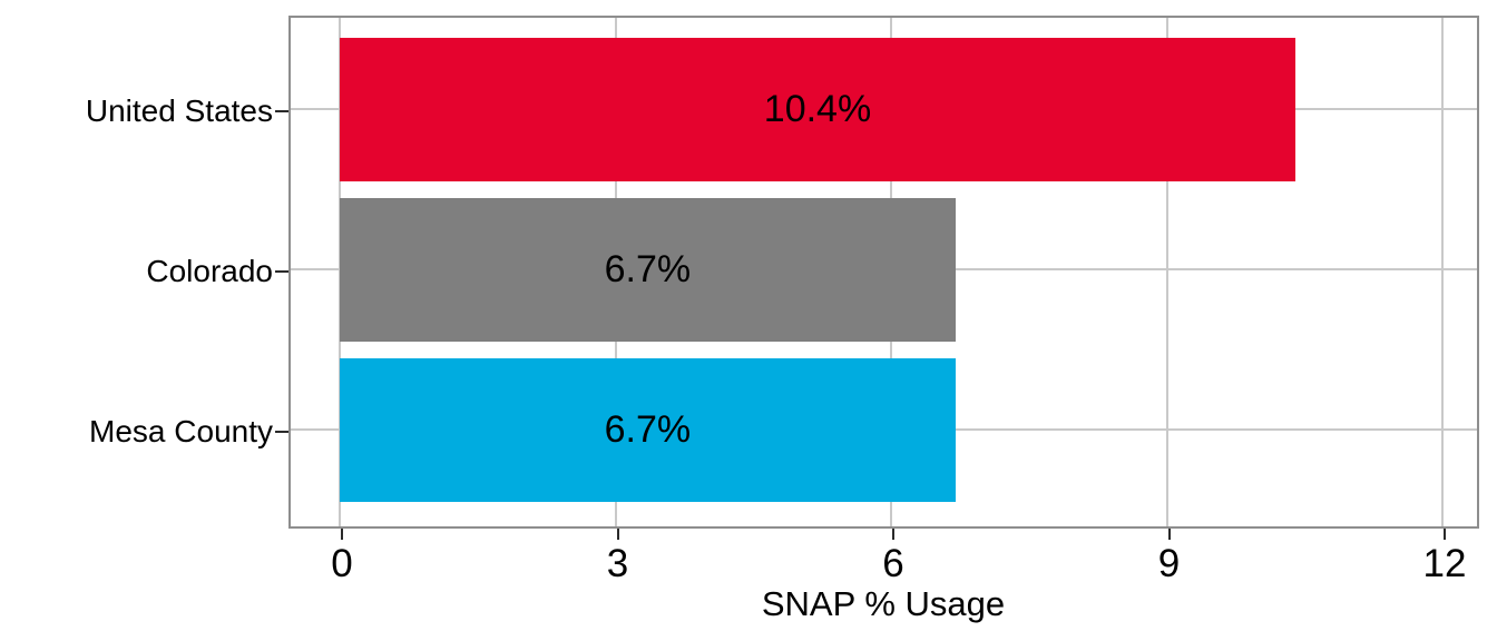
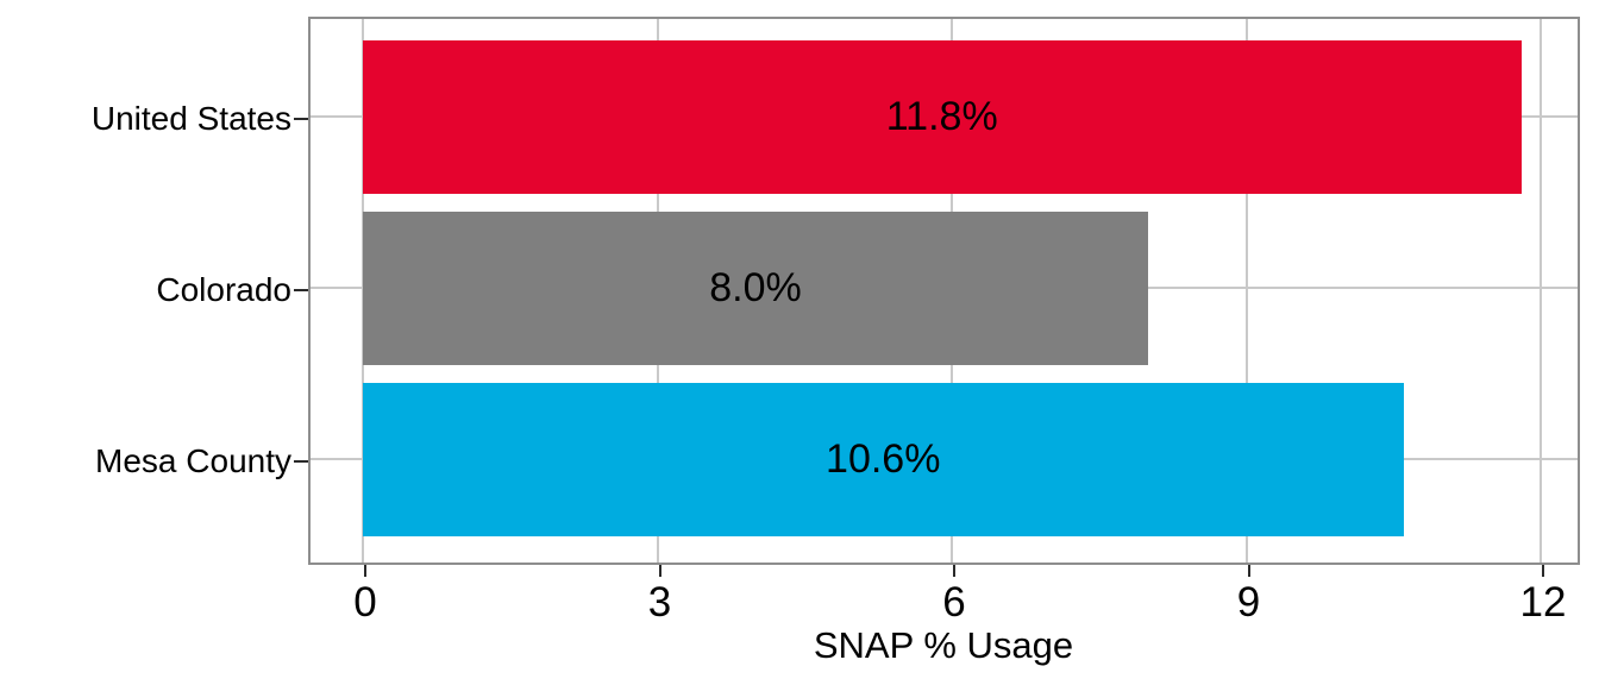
United States: 10.4% -> 11.8%
Colorado: 6.7% -> 8.0%
Mesa County: 6.7% -> 10.6%
